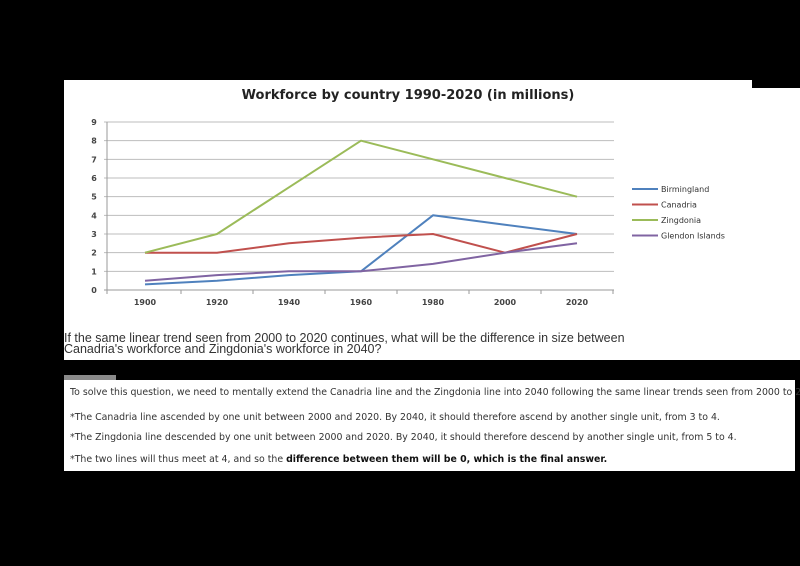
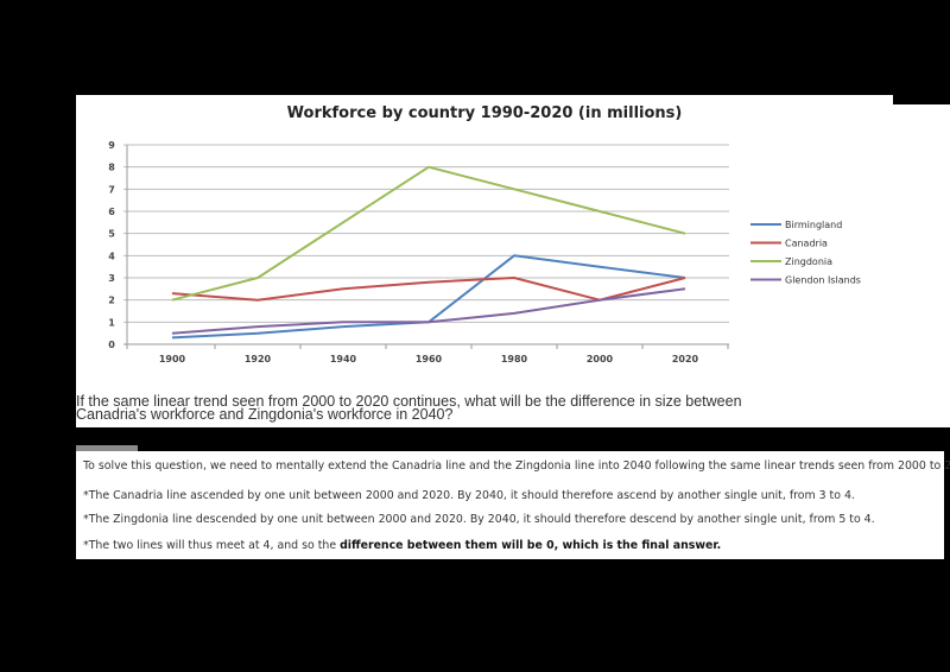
Canadria/1900: 2.0 -> 2.3
